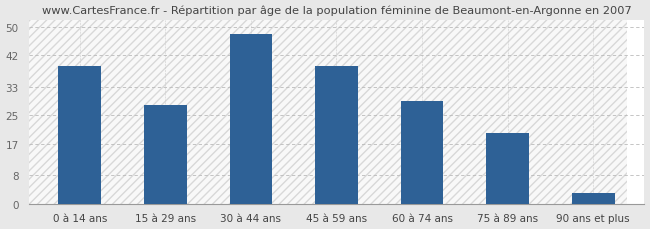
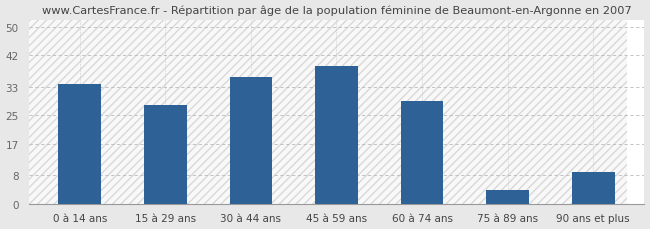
0 à 14 ans: 39 -> 34
30 à 44 ans: 48 -> 36
75 à 89 ans: 20 -> 4
90 ans et plus: 3 -> 9
